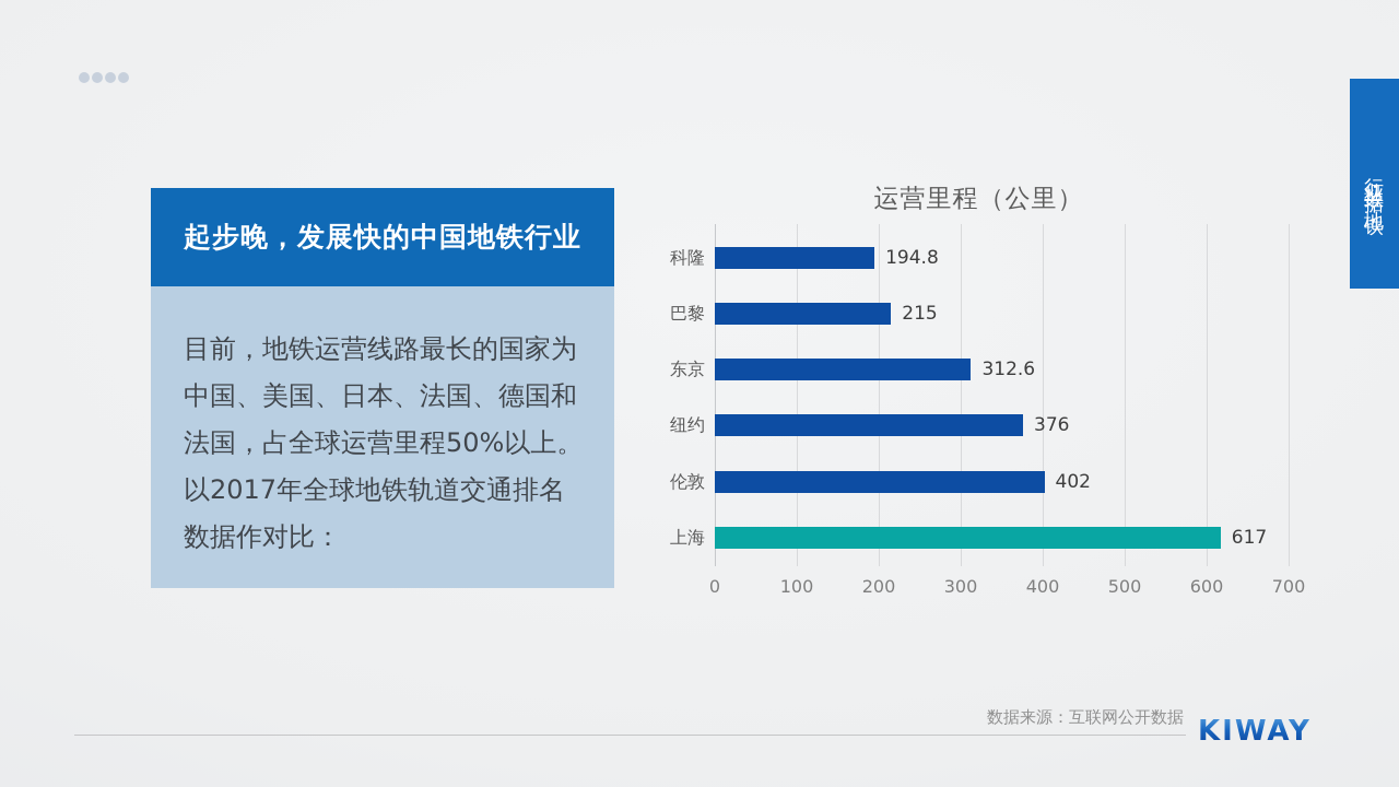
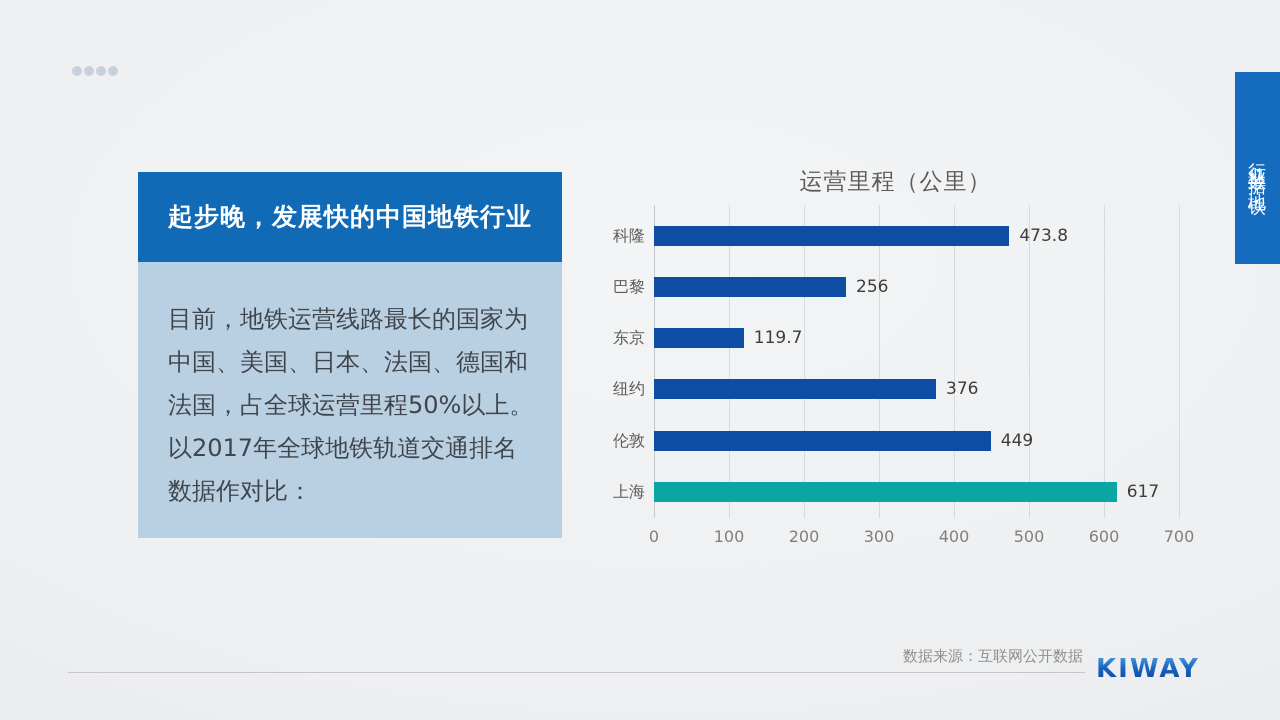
科隆: 194.8 -> 473.8
巴黎: 215 -> 256
东京: 312.6 -> 119.7
伦敦: 402 -> 449
